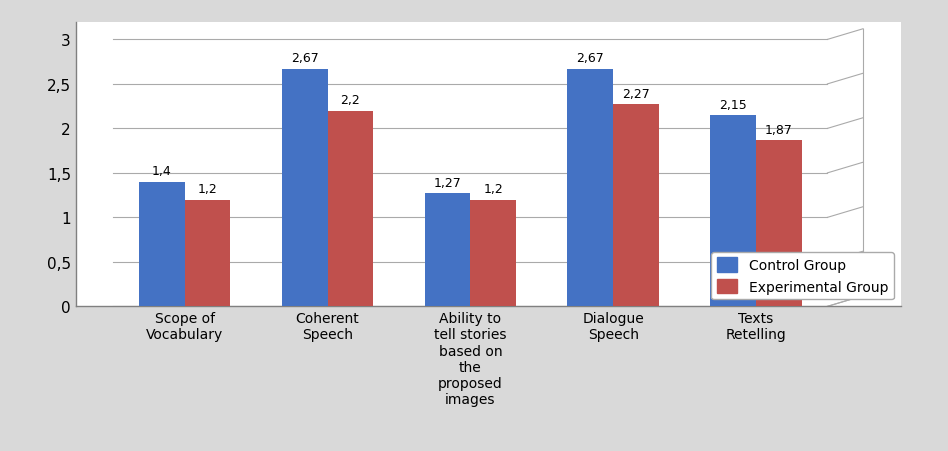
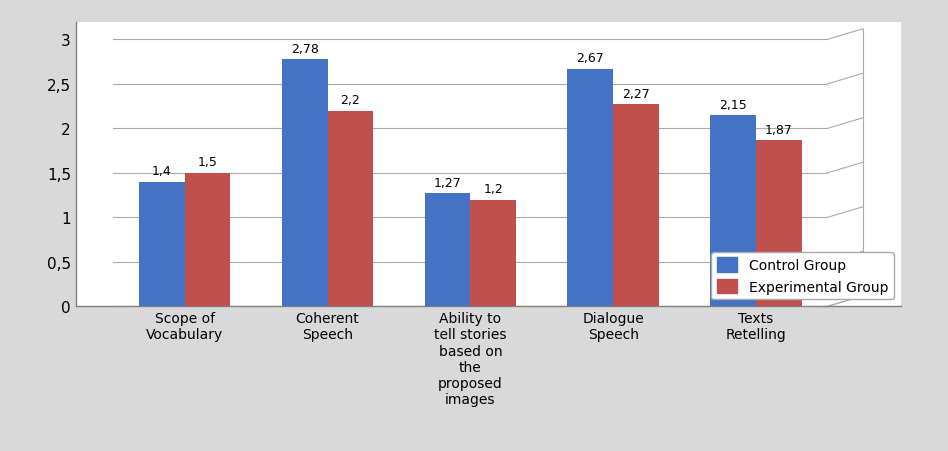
Experimental Group/Scope of Vocabulary: 1,2 -> 1,5
Control Group/Coherent Speech: 2,67 -> 2,78
